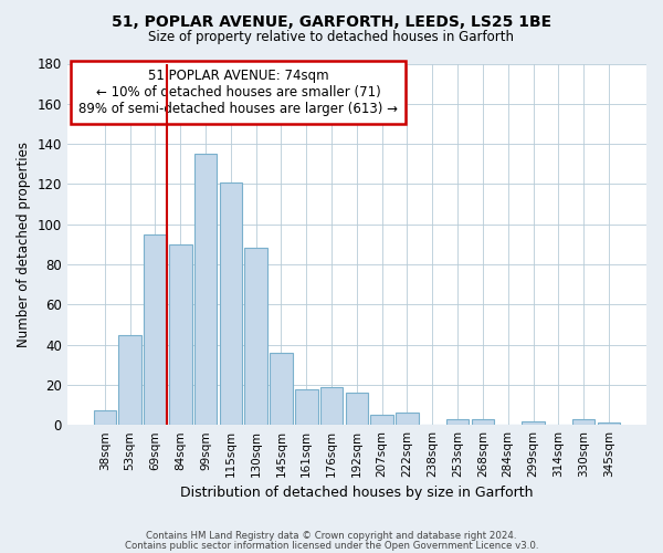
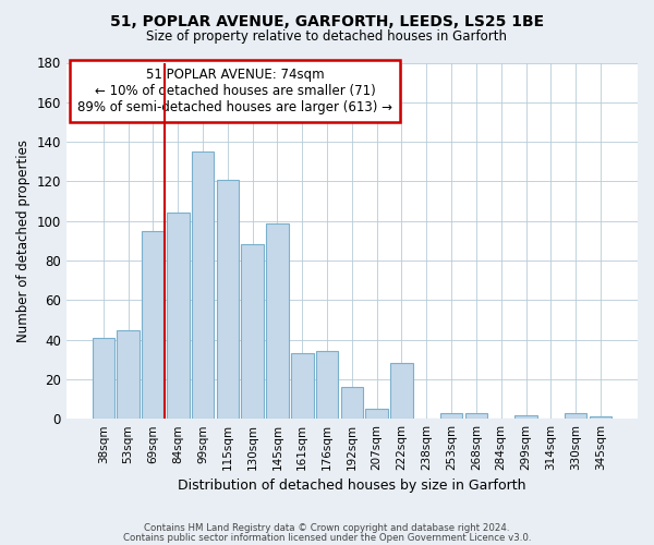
38sqm: 7 -> 41
84sqm: 90 -> 104
145sqm: 36 -> 99
161sqm: 18 -> 33
176sqm: 19 -> 34
222sqm: 6 -> 28
